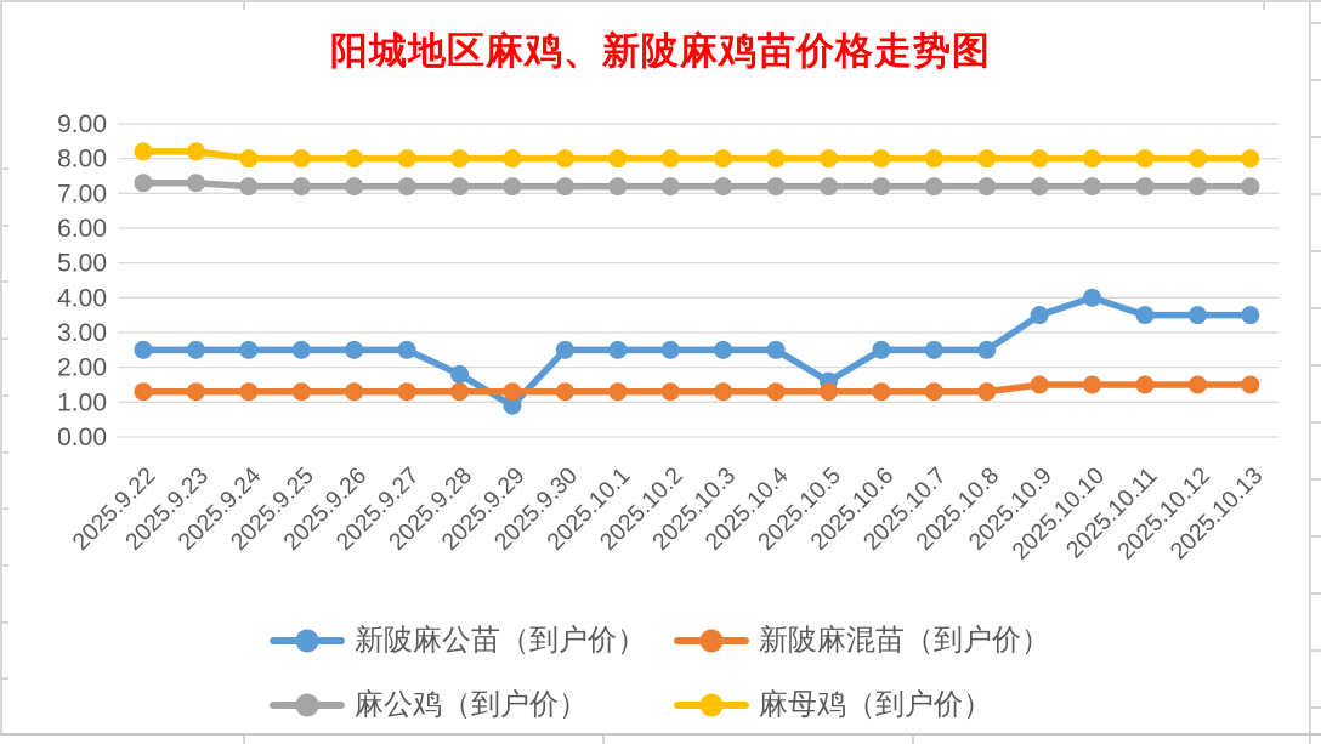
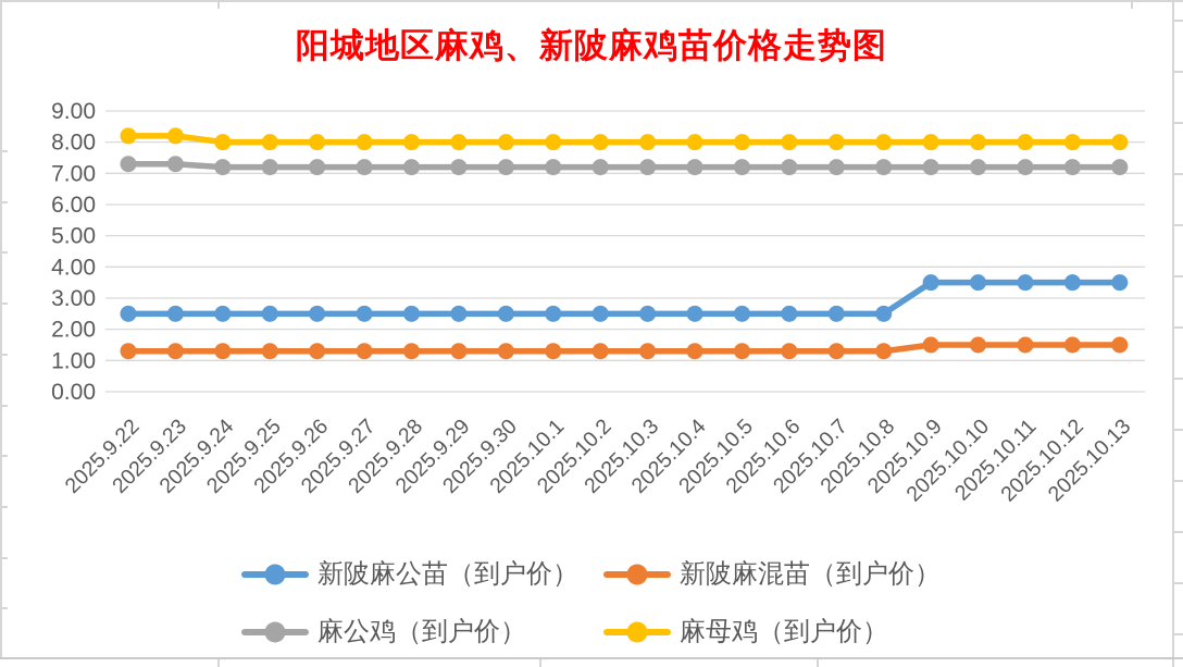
新陂麻公苗（到户价）/2025.9.28: 1.8 -> 2.5
新陂麻公苗（到户价）/2025.9.29: 0.9 -> 2.5
新陂麻公苗（到户价）/2025.10.5: 1.6 -> 2.5
新陂麻公苗（到户价）/2025.10.10: 4.0 -> 3.5
